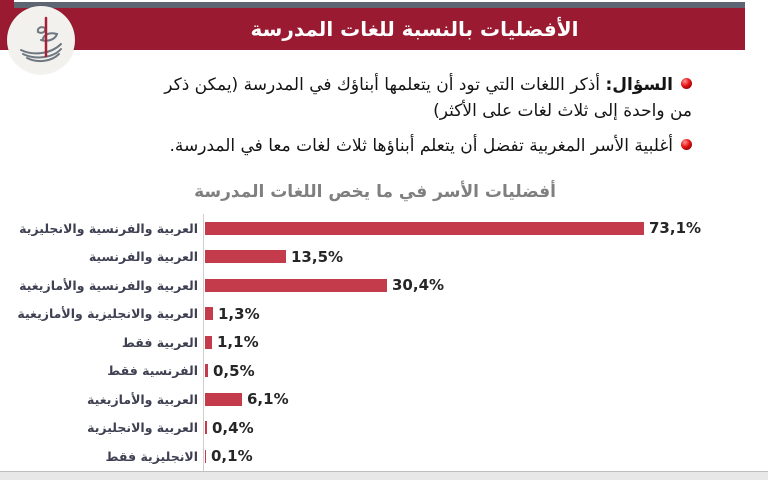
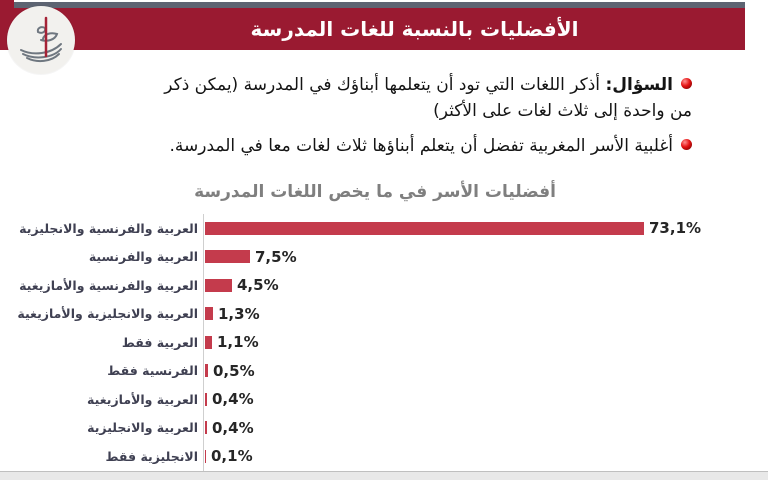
العربية والفرنسية: 13,5% -> 7,5%
العربية والفرنسية والأمازيغية: 30,4% -> 4,5%
العربية والأمازيغية: 6,1% -> 0,4%
